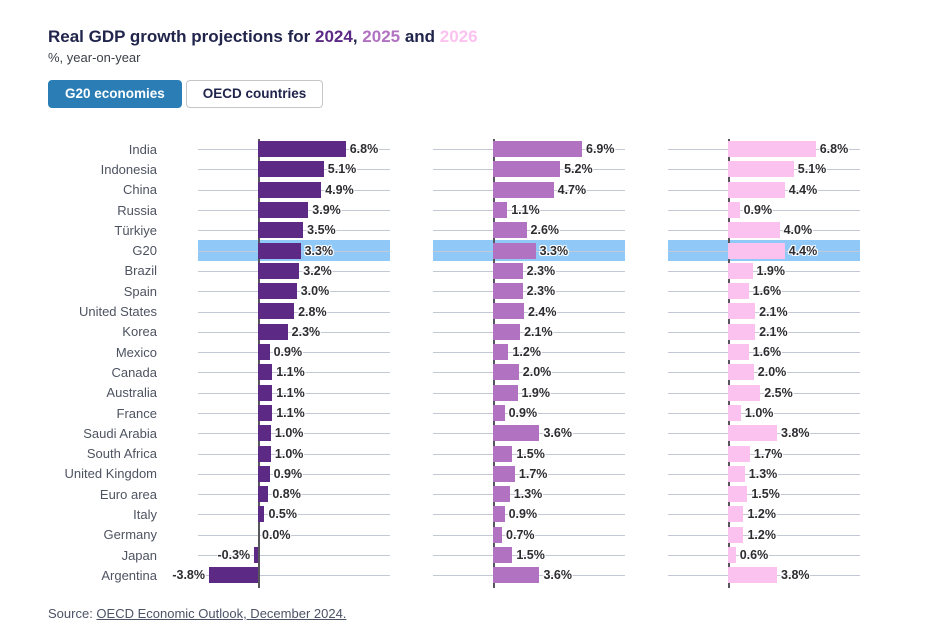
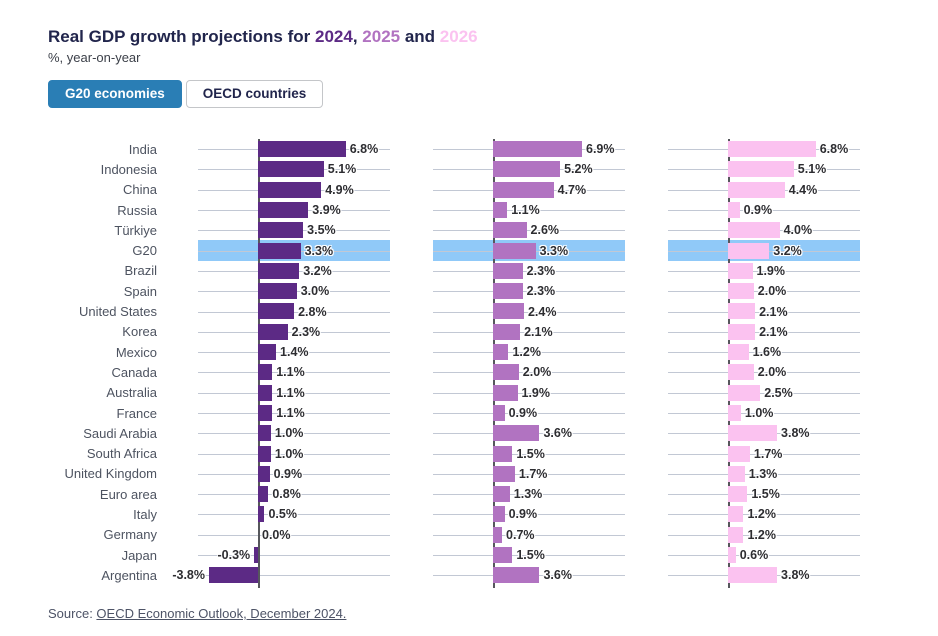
2026/G20: 4.4% -> 3.2%
2026/Spain: 1.6% -> 2.0%
2024/Mexico: 0.9% -> 1.4%
